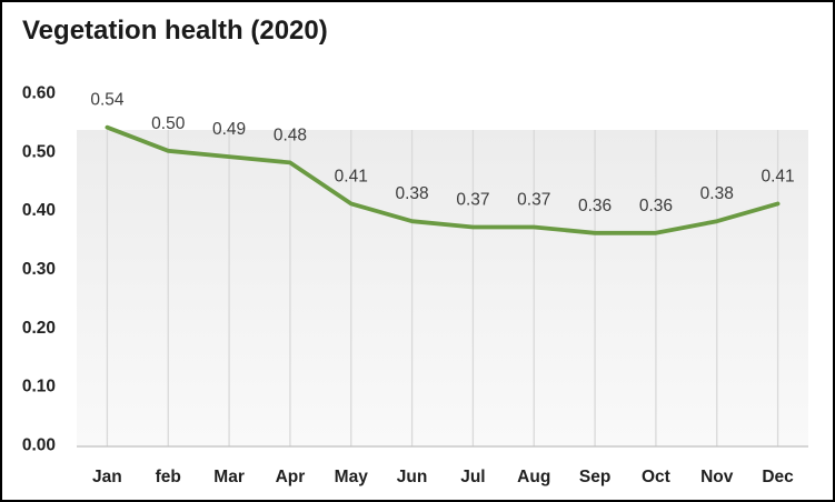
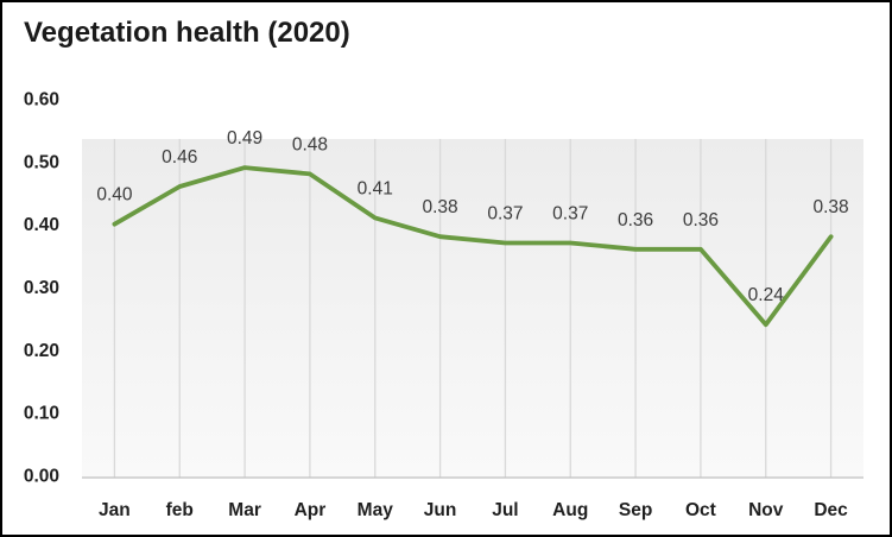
Jan: 0.54 -> 0.40
feb: 0.50 -> 0.46
Nov: 0.38 -> 0.24
Dec: 0.41 -> 0.38
